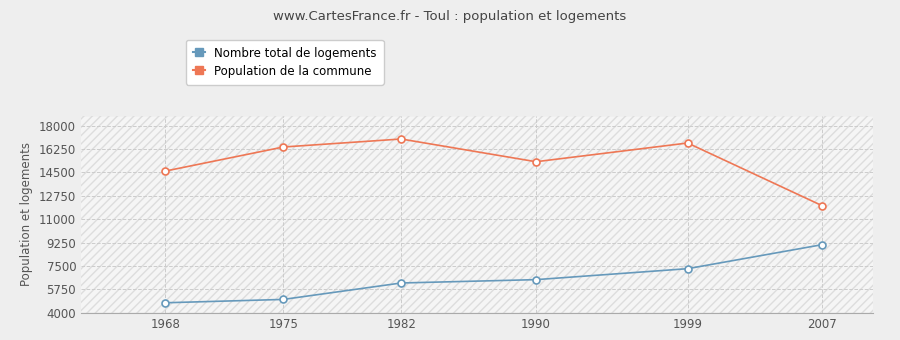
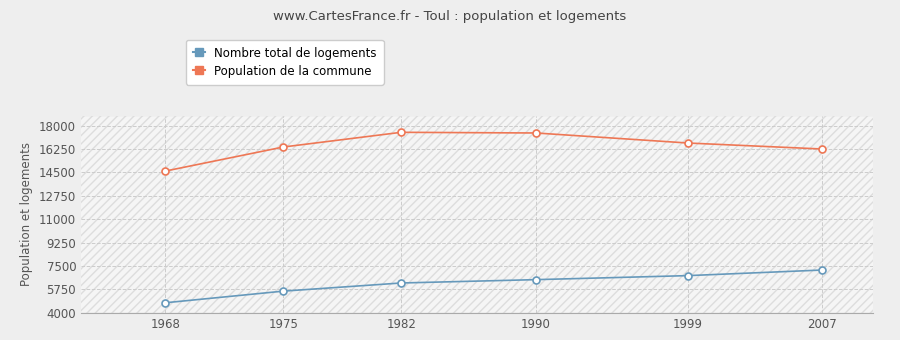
Nombre total de logements/1975: 5000 -> 5600
Population de la commune/1982: 17000 -> 17500
Population de la commune/1990: 15300 -> 17400
Nombre total de logements/1999: 7300 -> 6800
Nombre total de logements/2007: 9100 -> 7200
Population de la commune/2007: 12000 -> 16200
